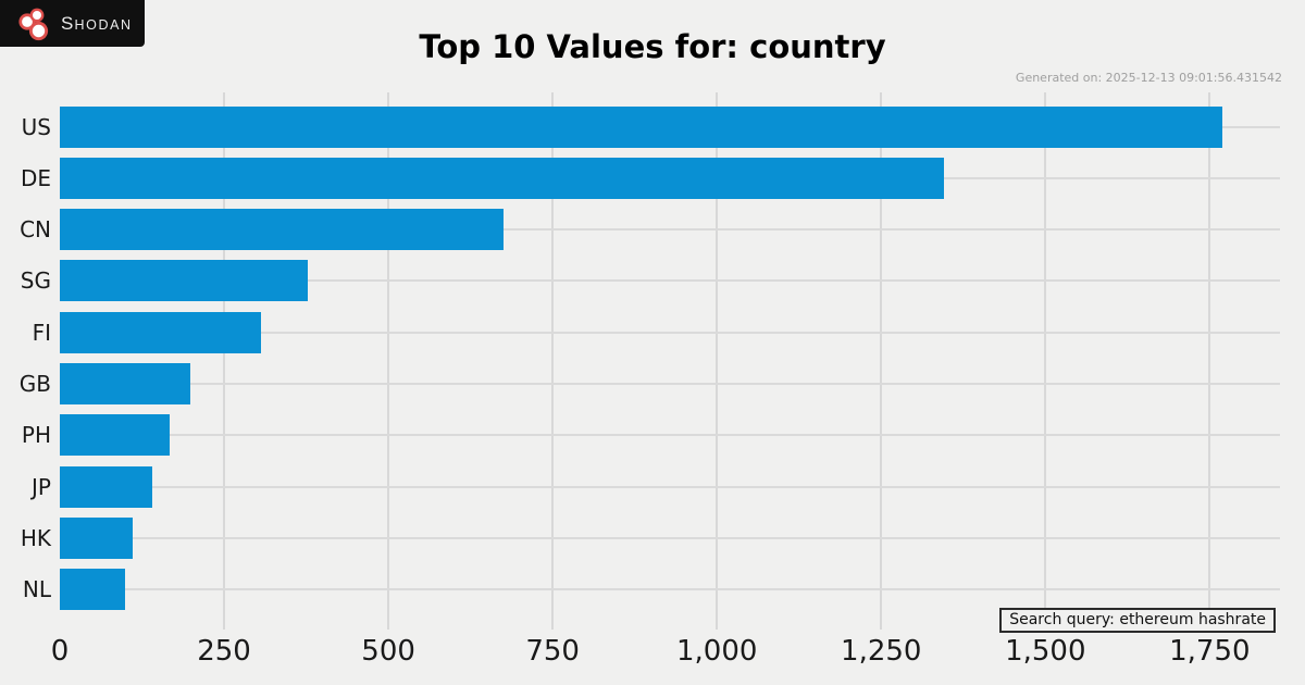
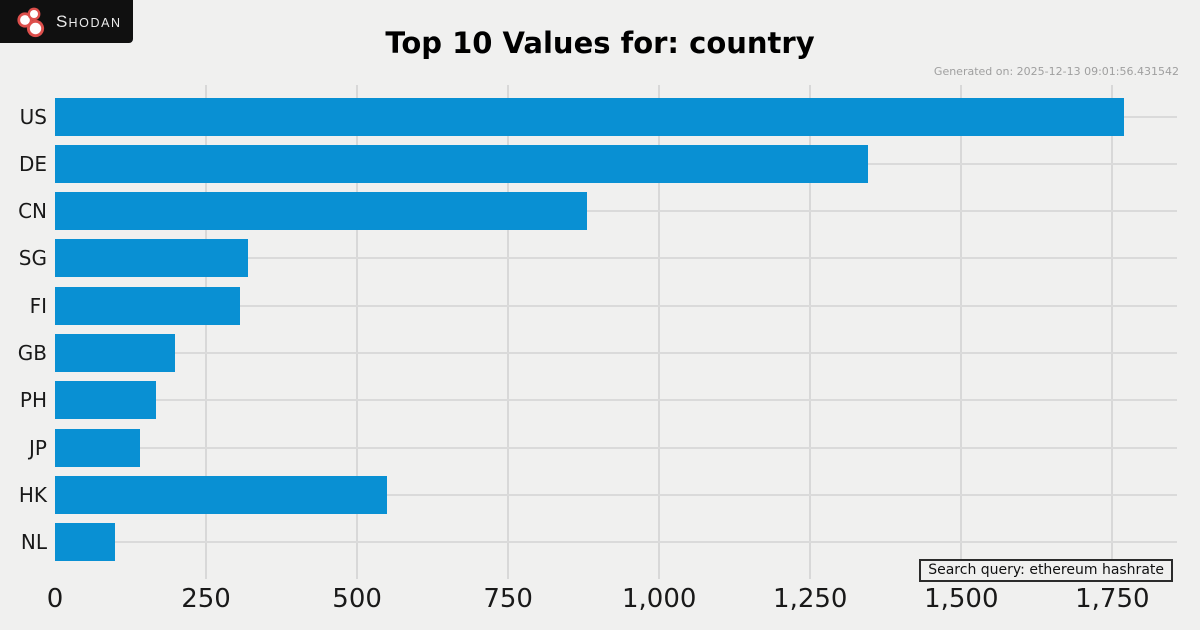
CN: 680 -> 880
SG: 380 -> 320
HK: 110 -> 550
